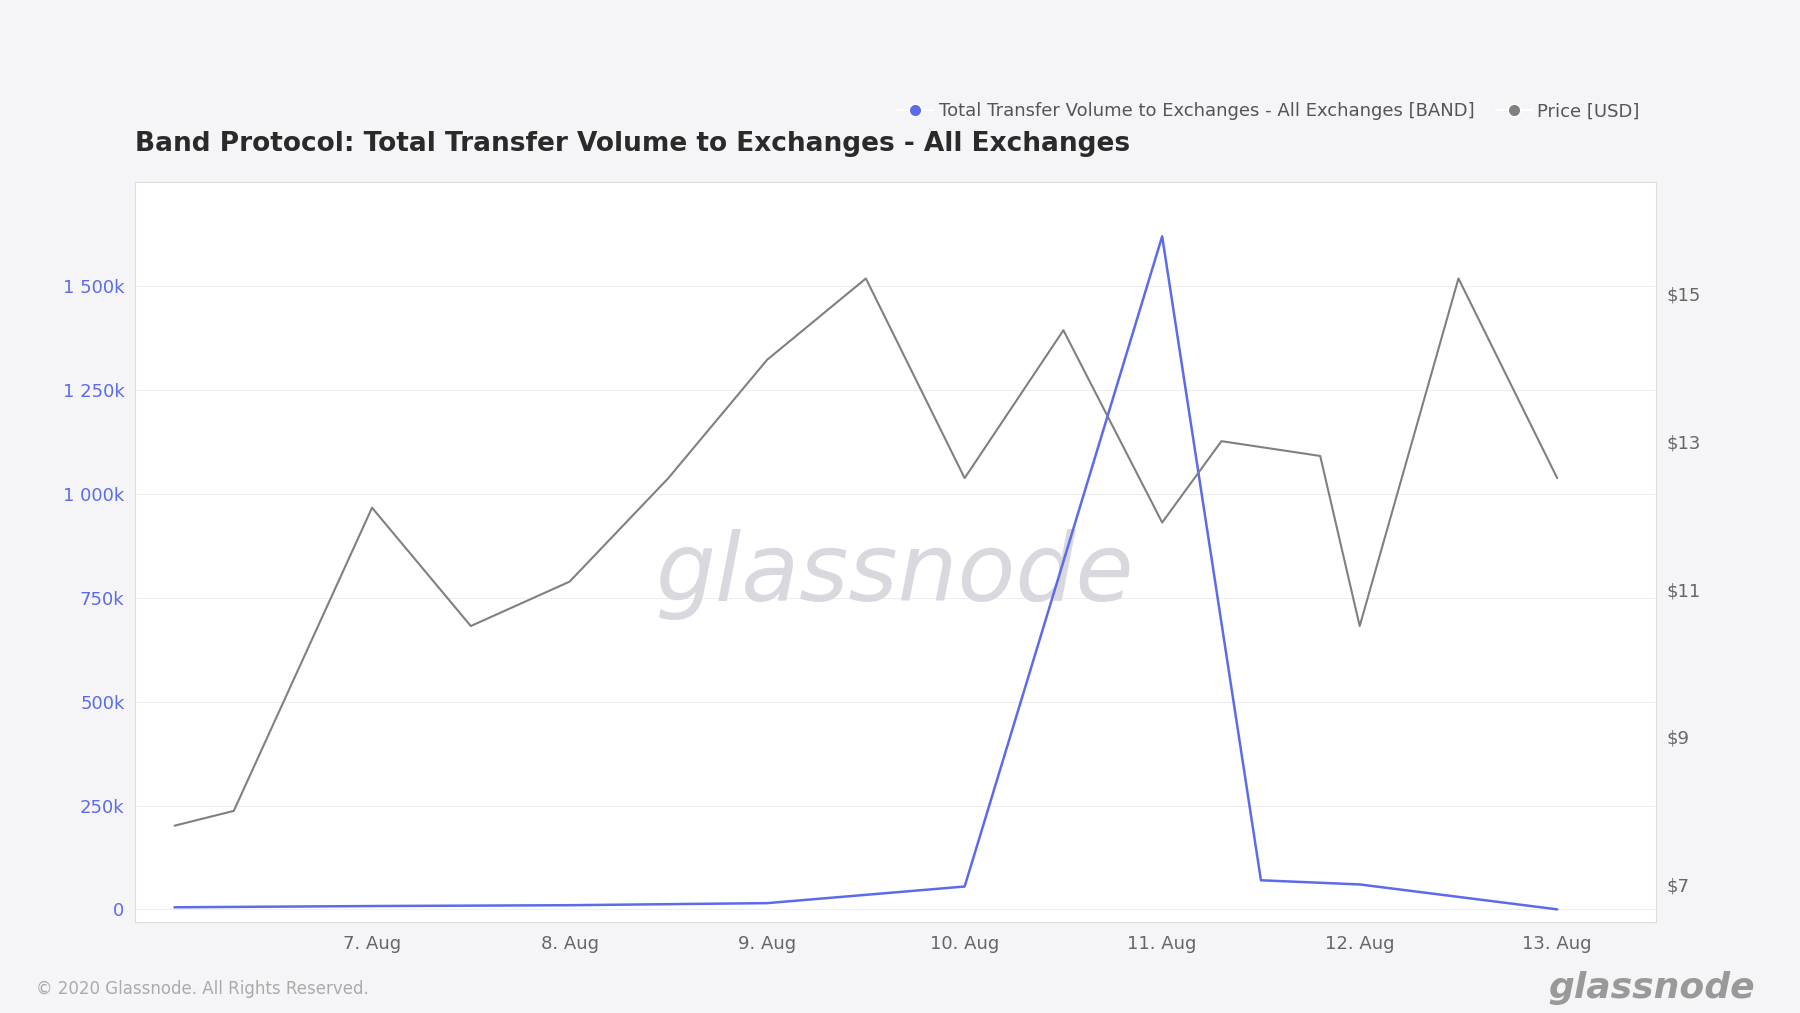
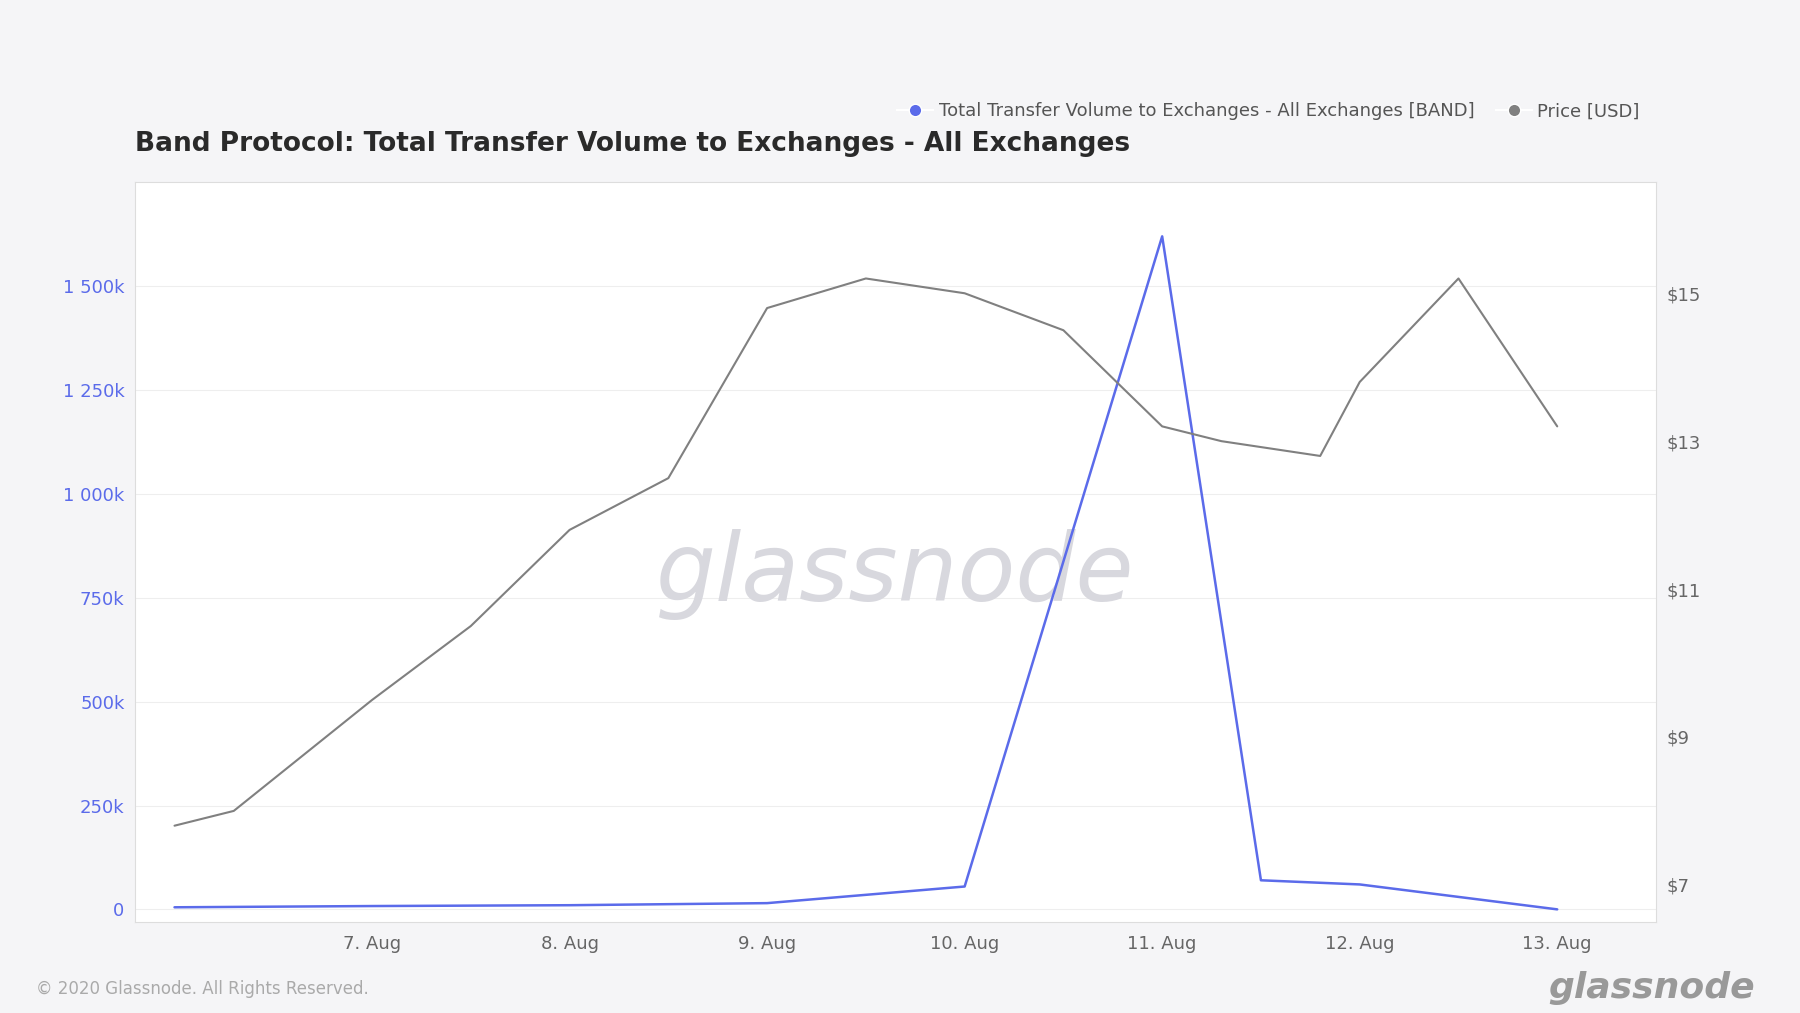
Price [USD]/7. Aug: $12.1 -> $9.5
Price [USD]/8. Aug: $11.1 -> $11.8
Price [USD]/9. Aug: $14.1 -> $14.8
Price [USD]/10. Aug: $12.5 -> $15.0
Price [USD]/11. Aug: $11.9 -> $13.2
Price [USD]/12. Aug: $10.5 -> $13.8
Price [USD]/13. Aug: $12.5 -> $13.2
